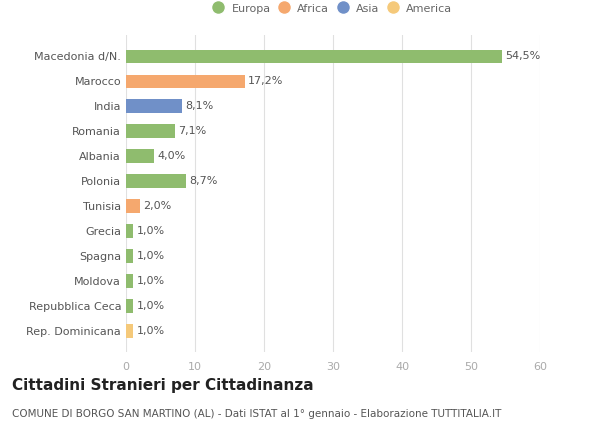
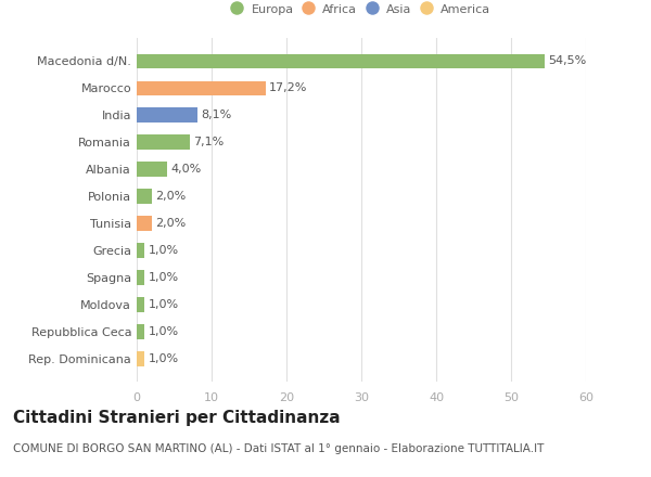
Polonia: 8,7% -> 2,0%
